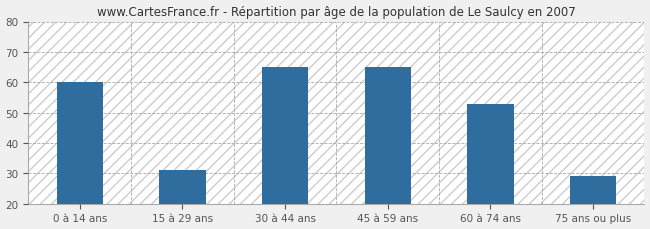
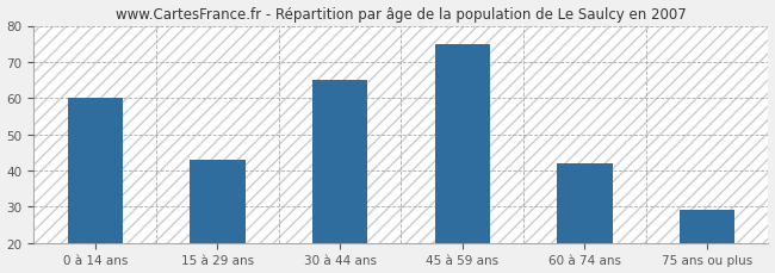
15 à 29 ans: 31 -> 43
45 à 59 ans: 65 -> 75
60 à 74 ans: 53 -> 42
